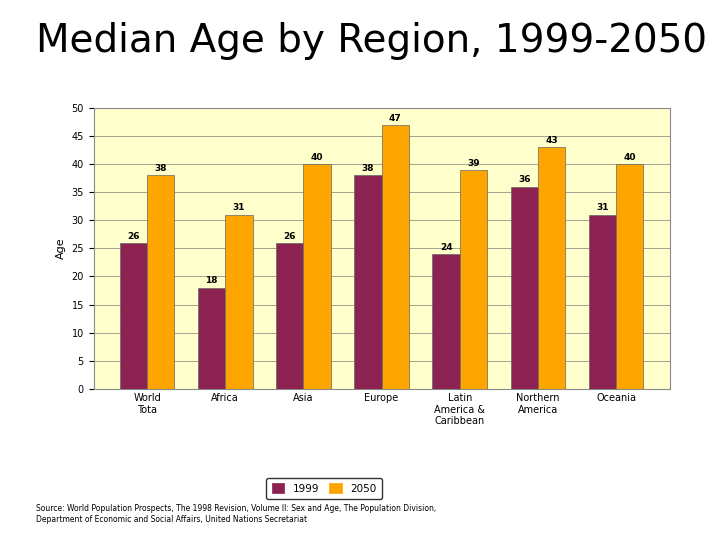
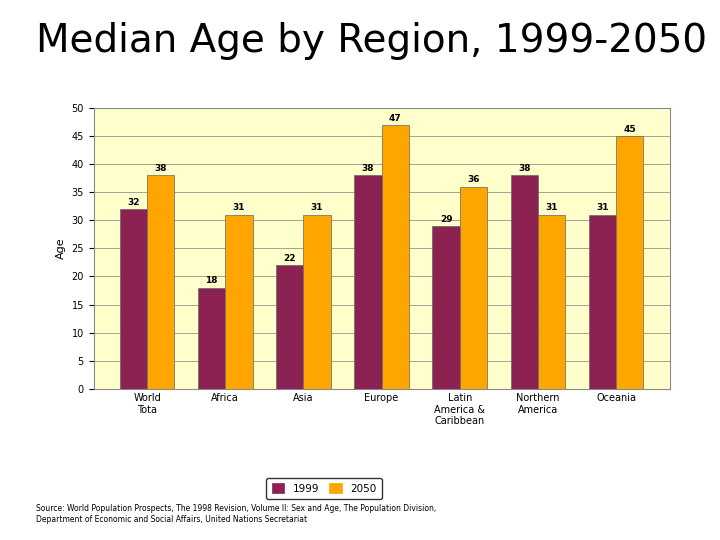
1999/World Tota: 26 -> 32
1999/Asia: 26 -> 22
2050/Asia: 40 -> 31
1999/Latin America & Caribbean: 24 -> 29
2050/Latin America & Caribbean: 39 -> 36
1999/Northern America: 36 -> 38
2050/Northern America: 43 -> 31
2050/Oceania: 40 -> 45
